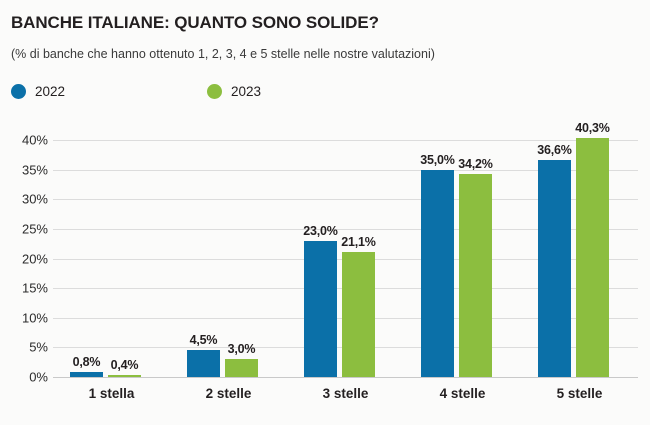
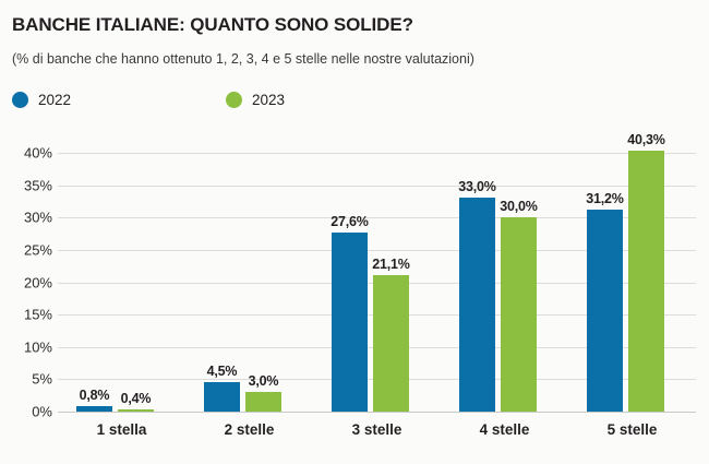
2022/3 stelle: 23,0% -> 27,6%
2022/4 stelle: 35,0% -> 33,0%
2023/4 stelle: 34,2% -> 30,0%
2022/5 stelle: 36,6% -> 31,2%
